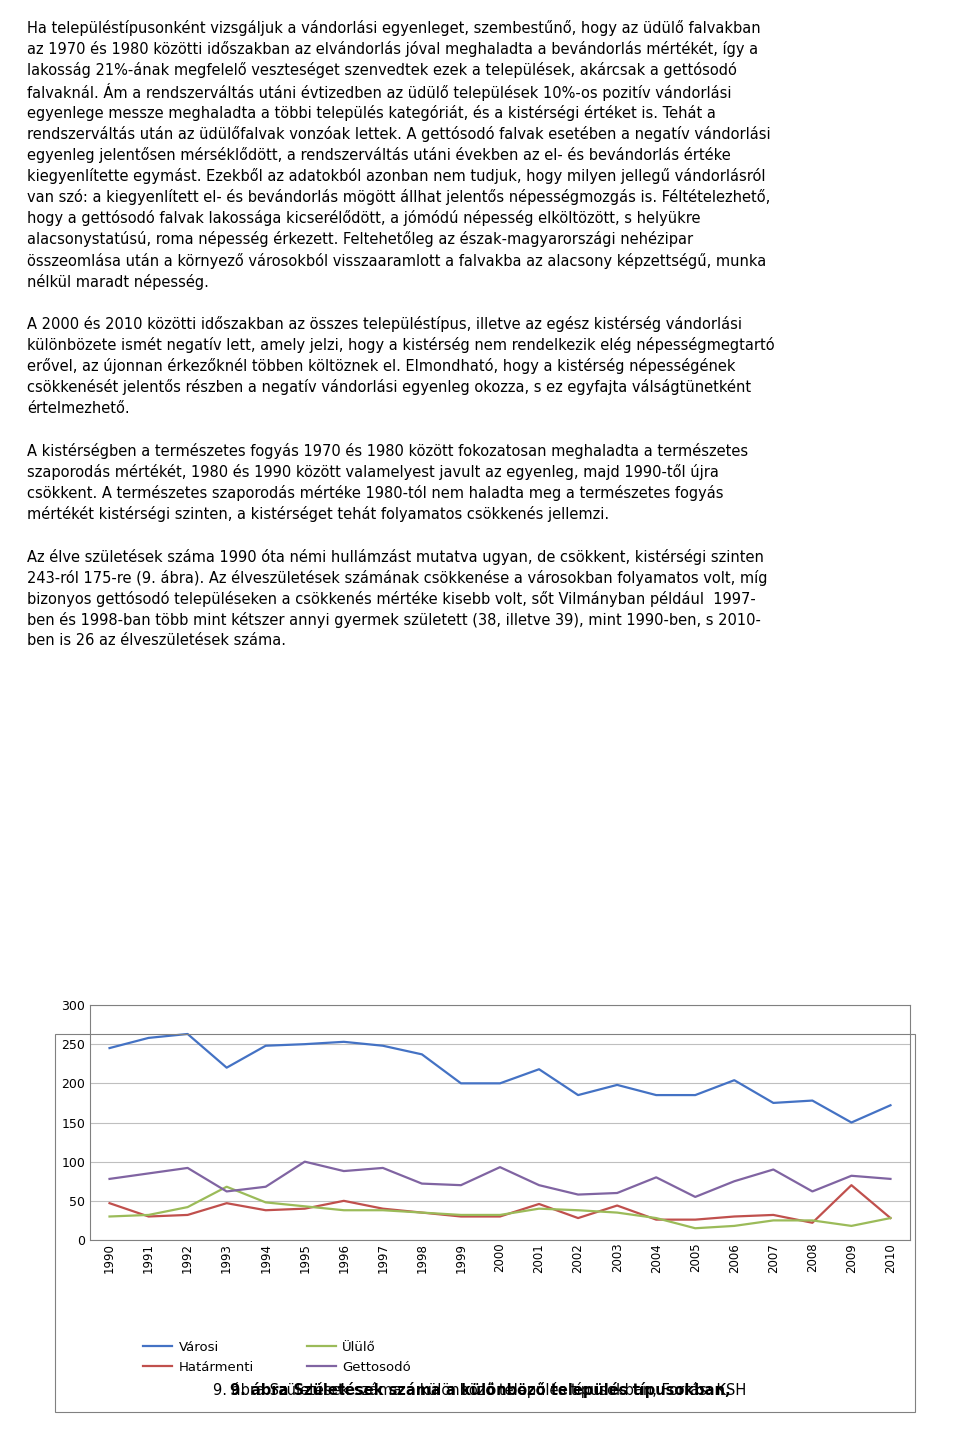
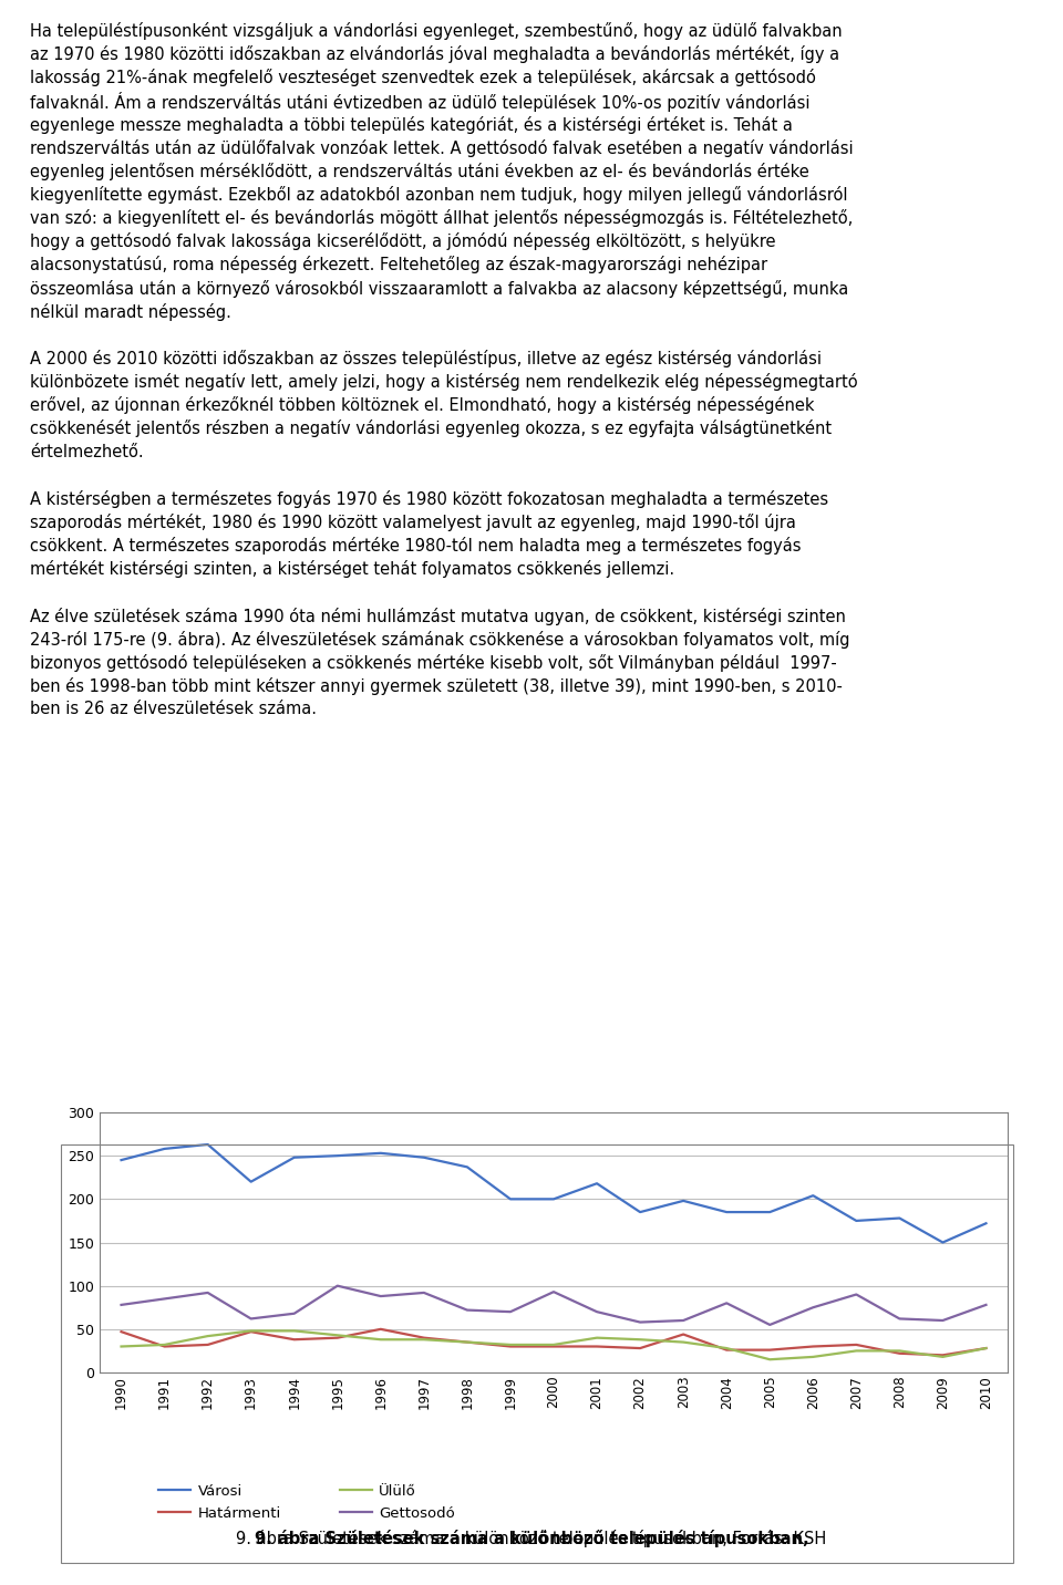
Ülülő/1993: 68 -> 48
Határmenti/2001: 46 -> 30
Határmenti/2009: 70 -> 20
Gettosodó/2009: 82 -> 60
